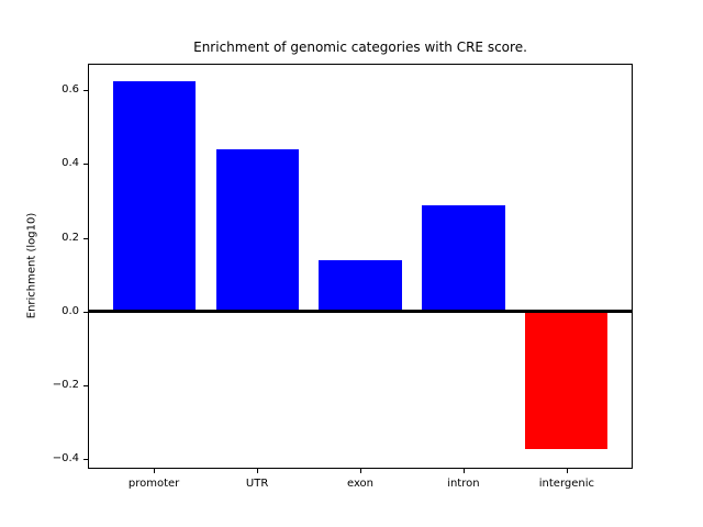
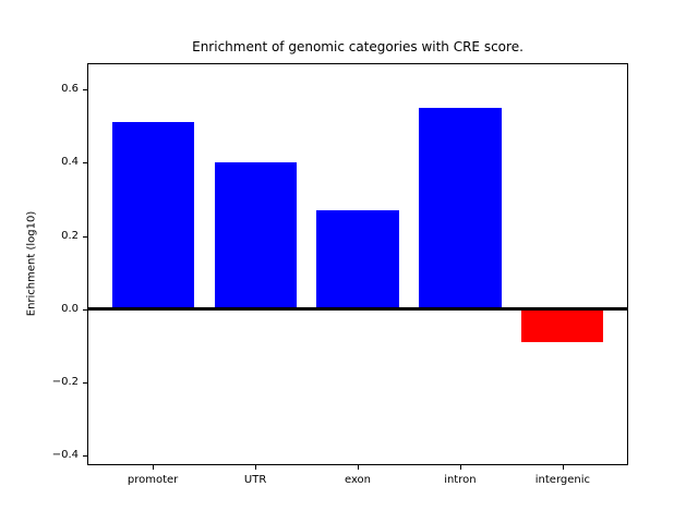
promoter: 0.62 -> 0.51
UTR: 0.44 -> 0.40
exon: 0.14 -> 0.27
intron: 0.29 -> 0.55
intergenic: -0.37 -> -0.09
